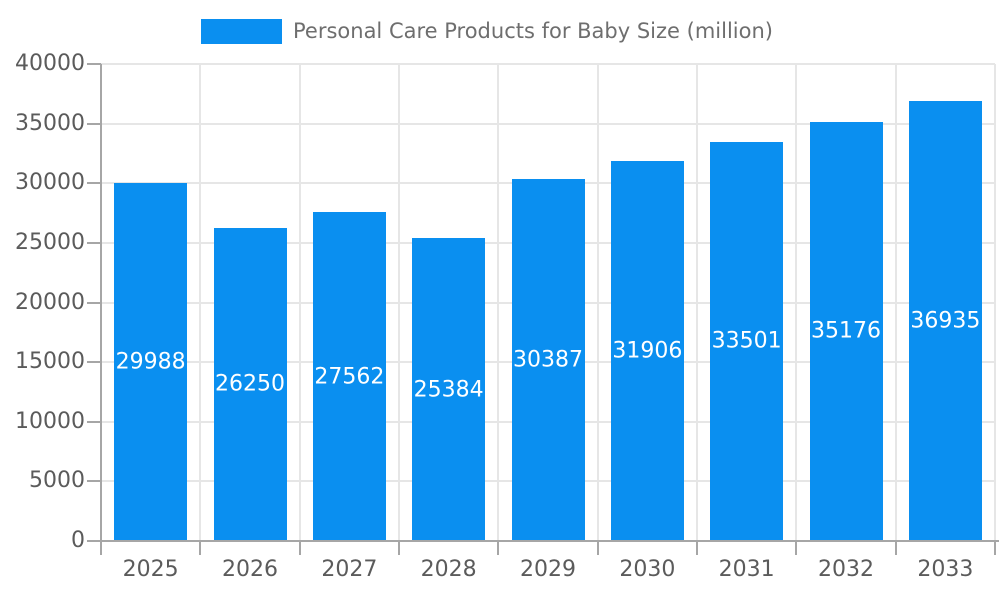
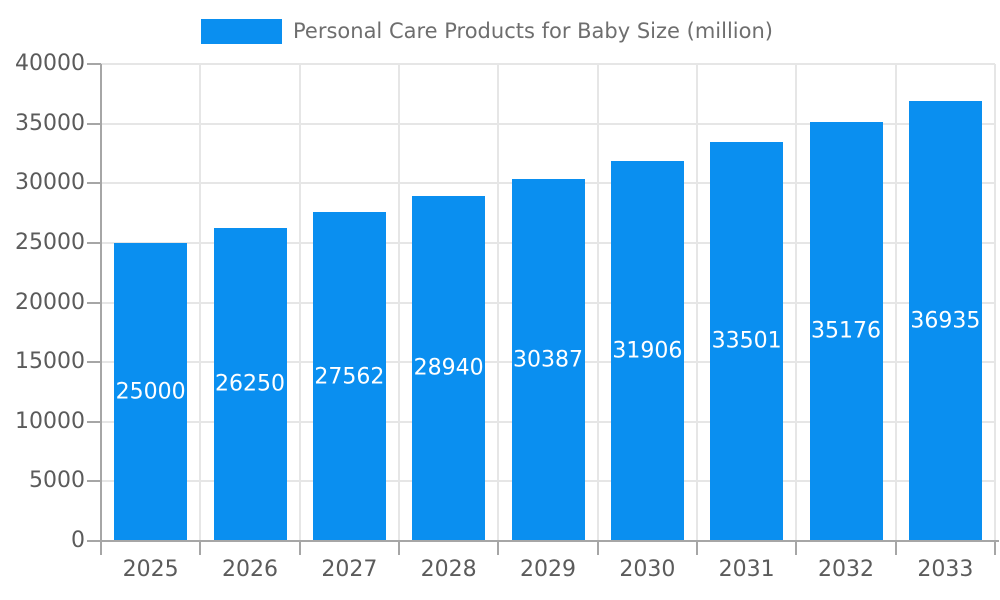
2025: 29988 -> 25000
2028: 25384 -> 28940
